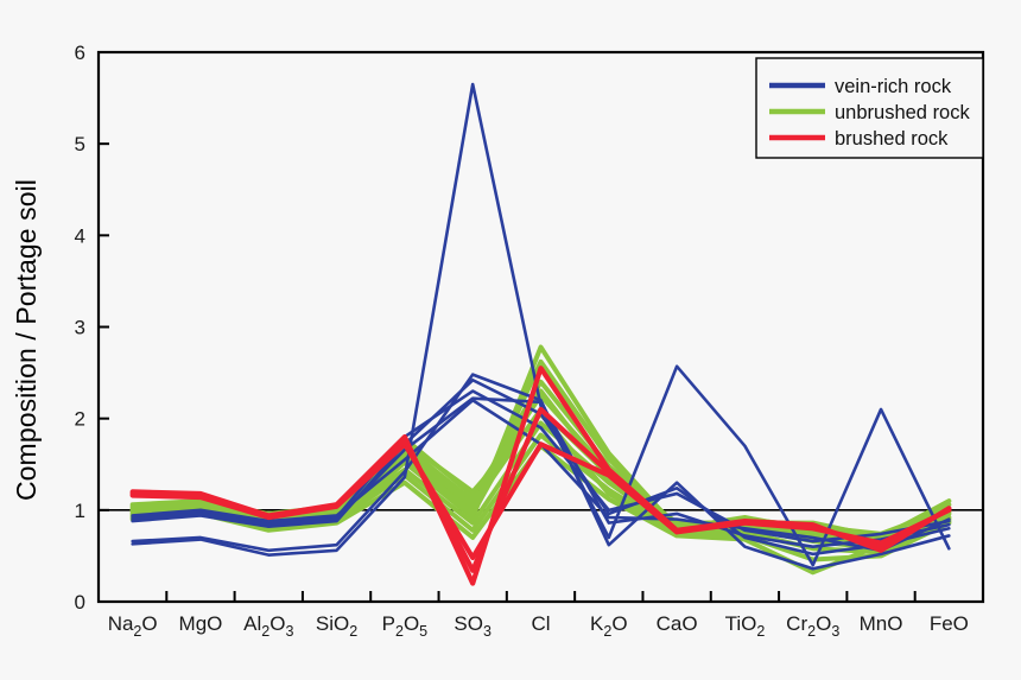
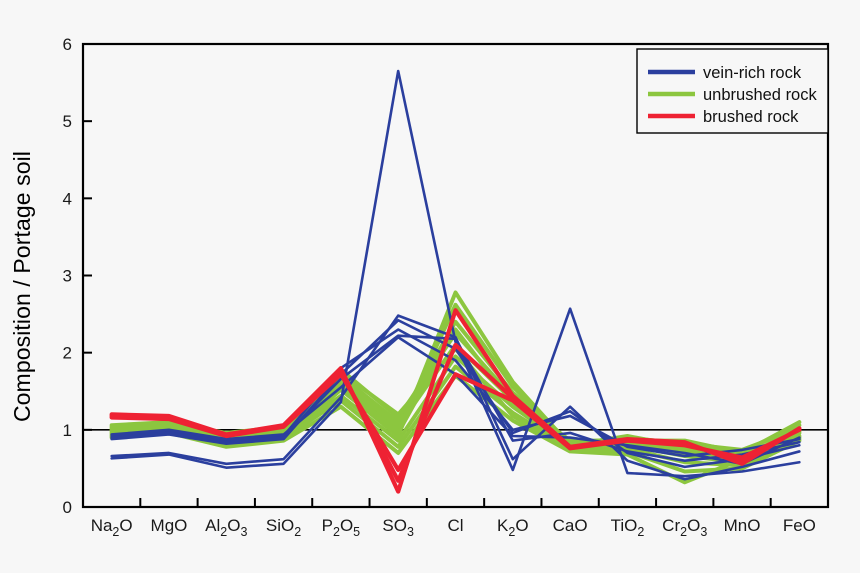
vein-rich rock/K2O: 0.7 -> 0.5
vein-rich rock/TiO2: 1.7 -> 0.4
vein-rich rock/MnO: 2.1 -> 0.5
